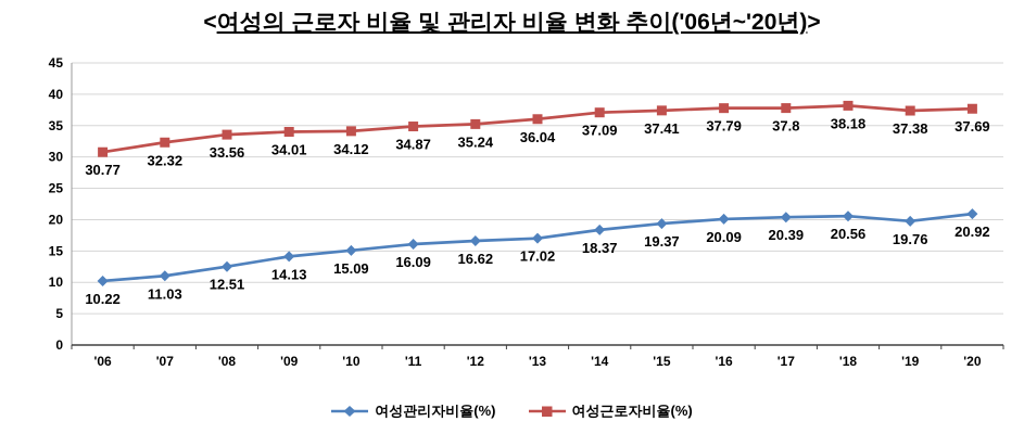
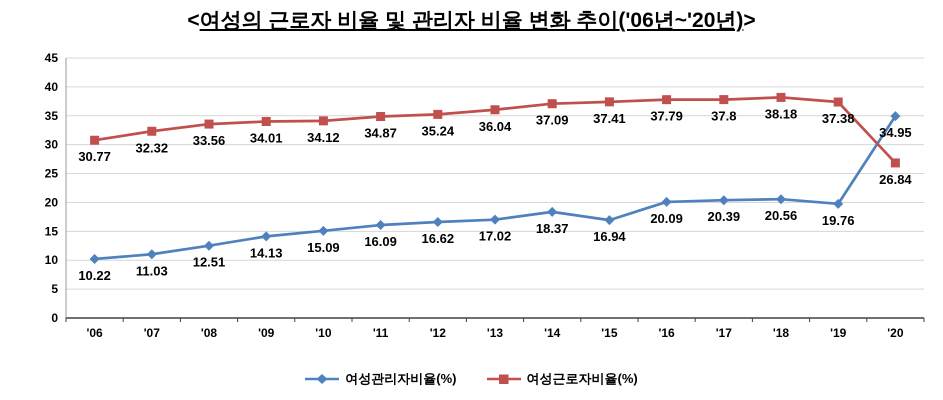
여성관리자비율(%)/'15: 19.37 -> 16.94
여성관리자비율(%)/'20: 20.92 -> 34.95
여성근로자비율(%)/'20: 37.69 -> 26.84
